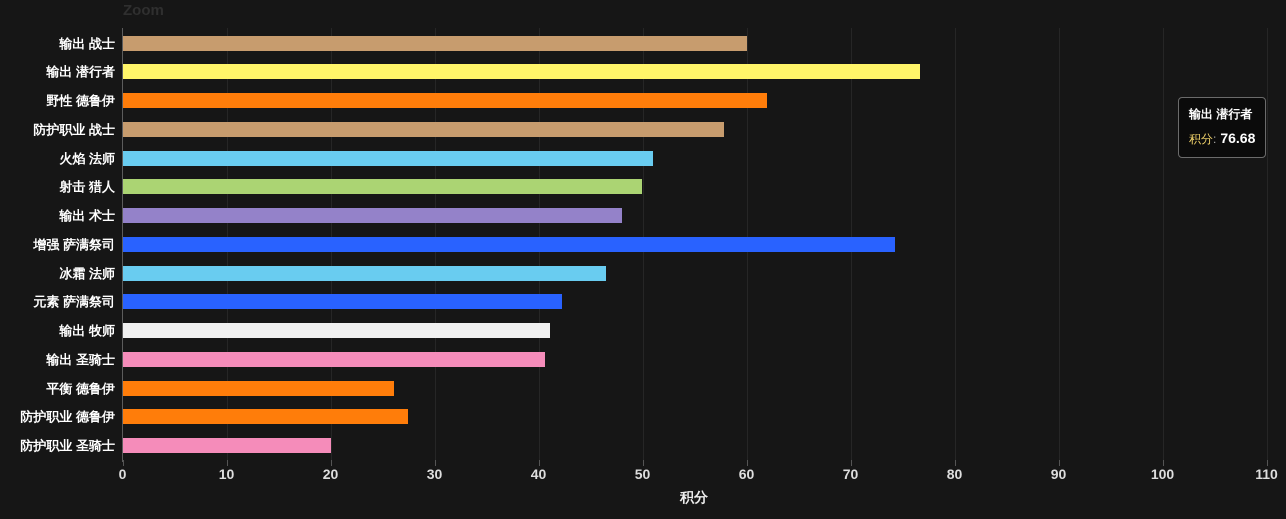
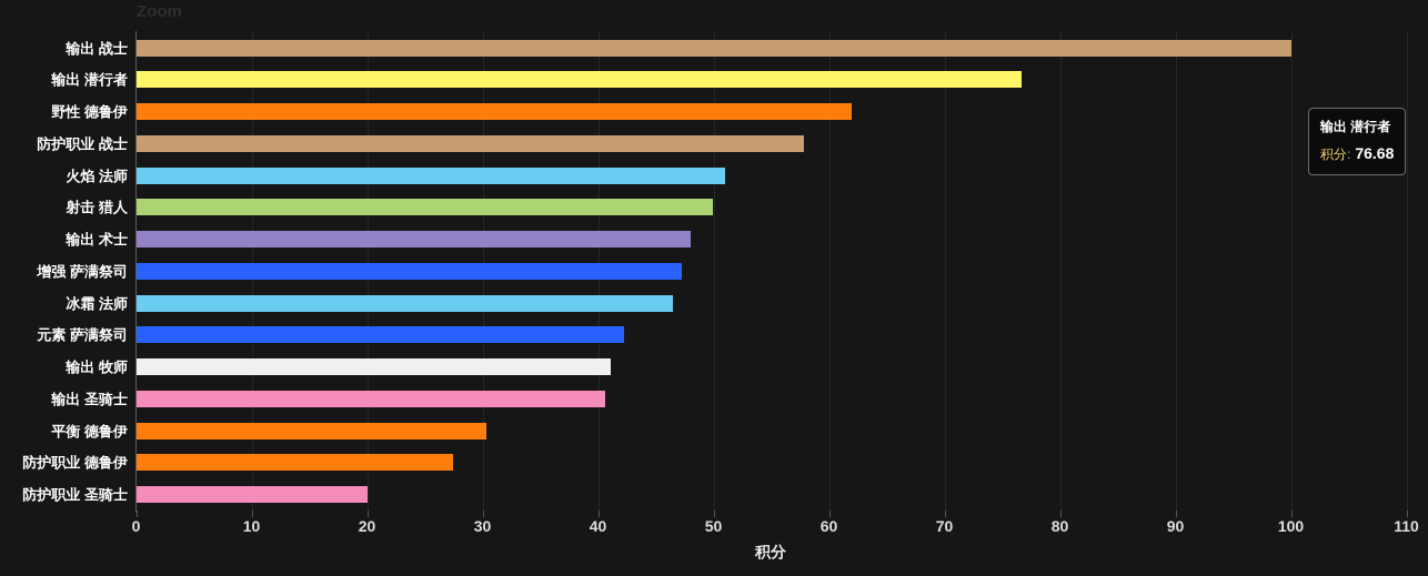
输出 战士: 60.0 -> 100.0
增强 萨满祭司: 74.2 -> 47.2
平衡 德鲁伊: 26.1 -> 30.3
